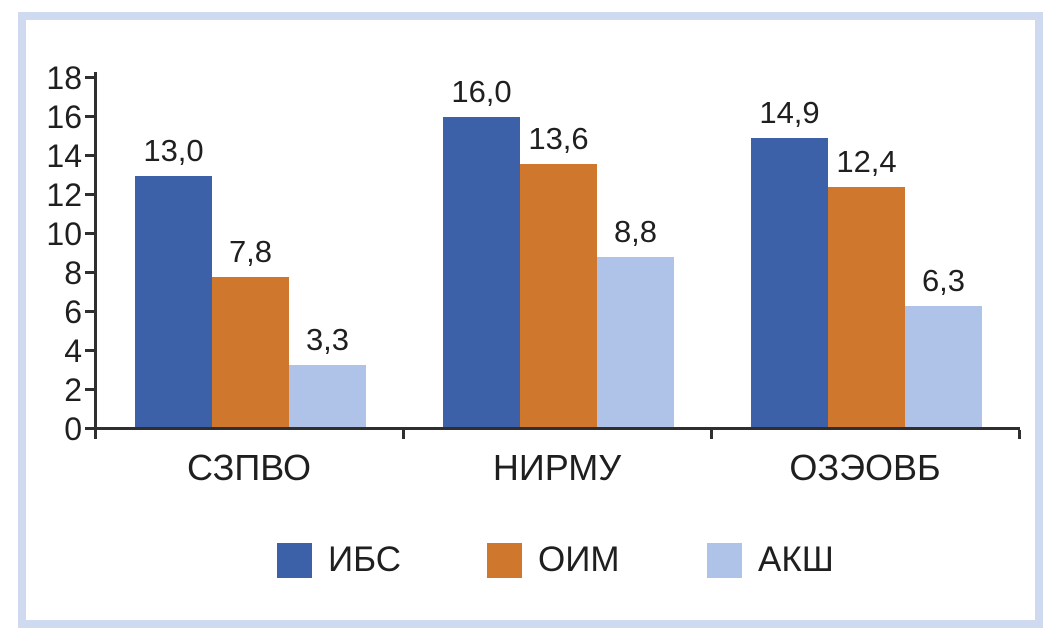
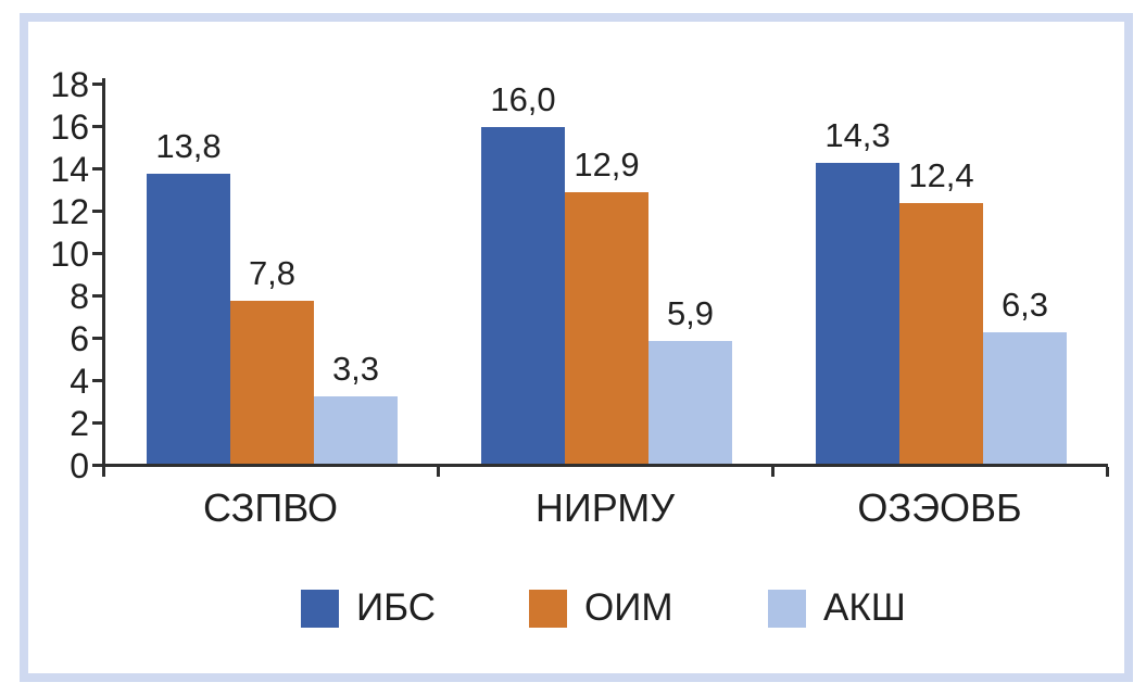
ИБС/СЗПВО: 13,0 -> 13,8
ОИМ/НИРМУ: 13,6 -> 12,9
АКШ/НИРМУ: 8,8 -> 5,9
ИБС/ОЗЭОВБ: 14,9 -> 14,3
